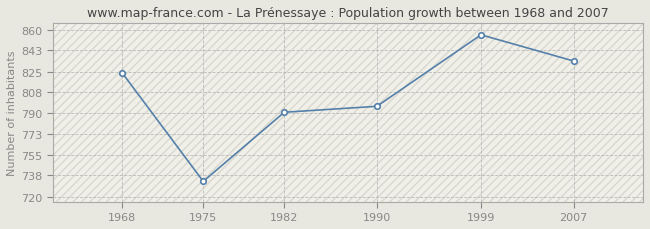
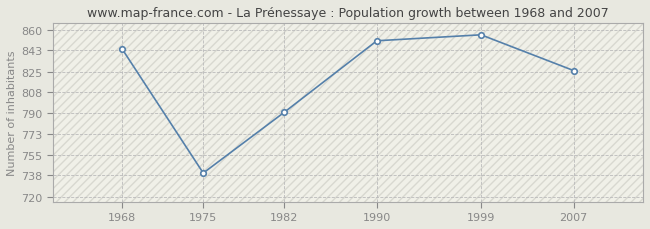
1968: 824 -> 844
1975: 733 -> 740
1990: 796 -> 851
2007: 834 -> 826
